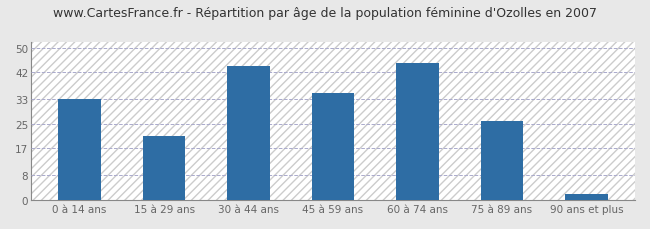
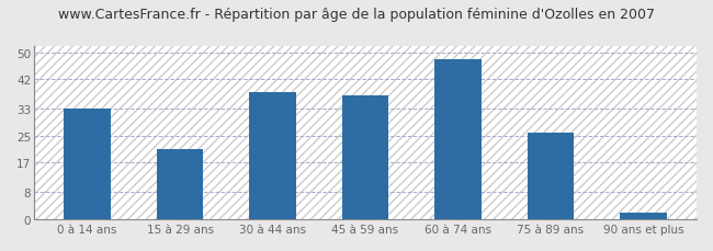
30 à 44 ans: 44 -> 38
45 à 59 ans: 35 -> 37
60 à 74 ans: 45 -> 48
